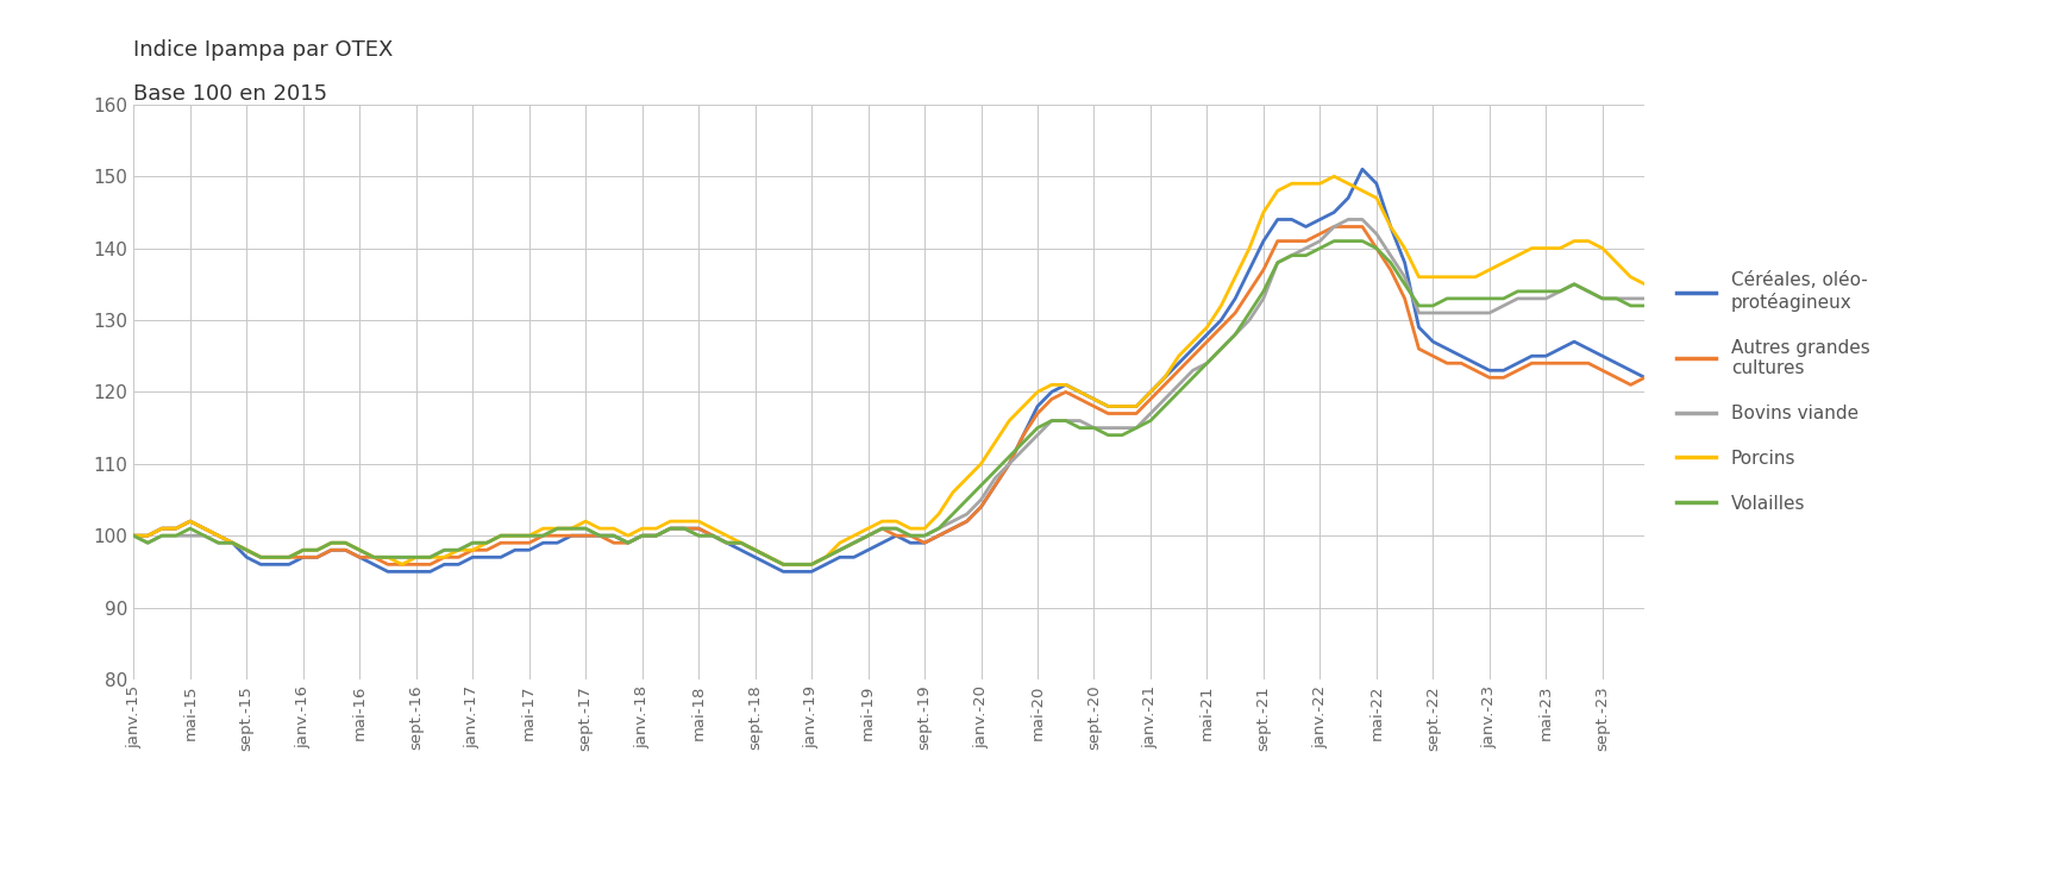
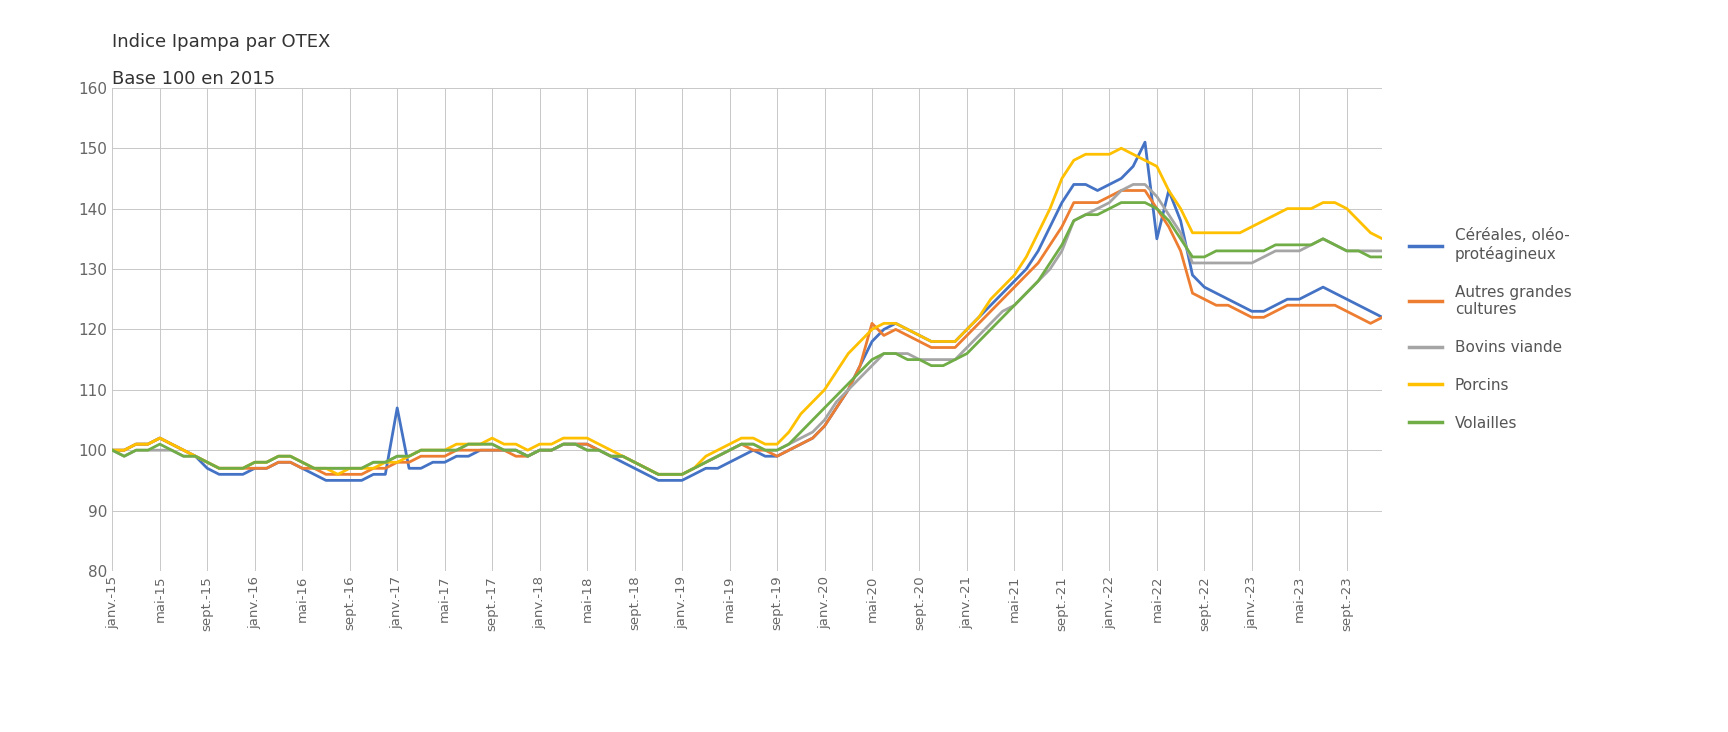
Céréales, oléo- protéagineux/janv.-17: 97 -> 107
Autres grandes cultures/mai-20: 117 -> 121
Céréales, oléo- protéagineux/mai-22: 149 -> 135
